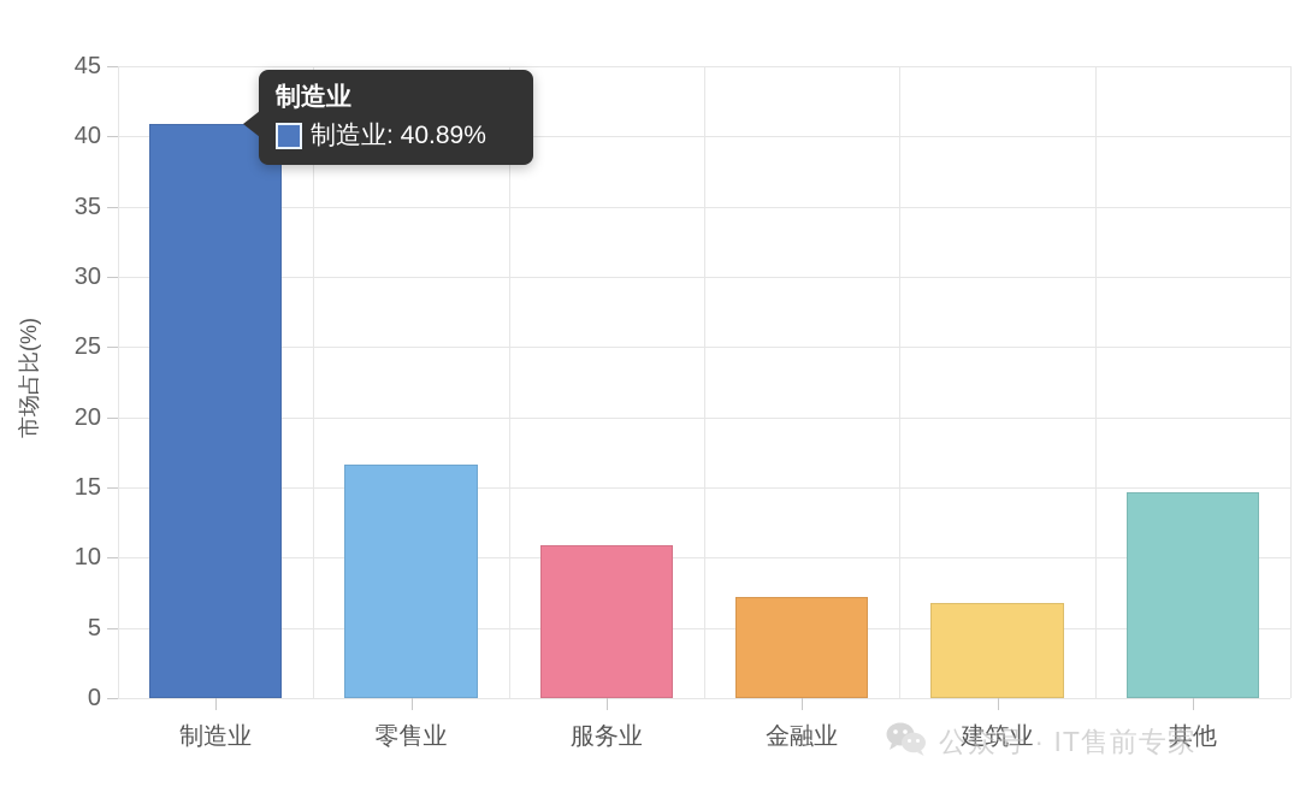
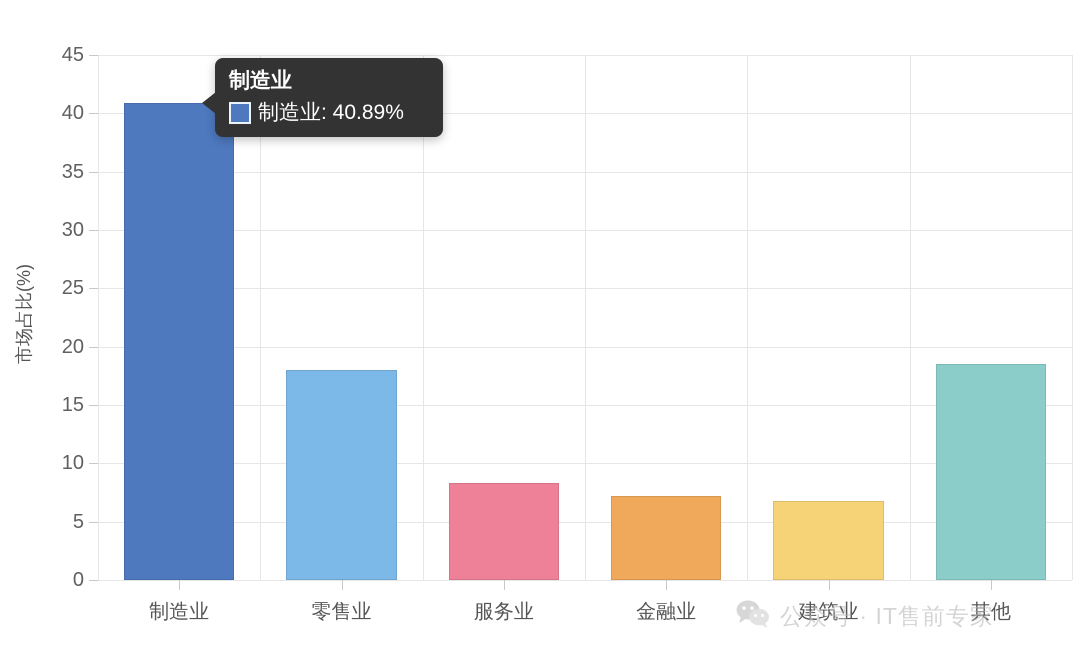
零售业: 16.6 -> 18.0
服务业: 10.9 -> 8.3
其他: 14.7 -> 18.5
